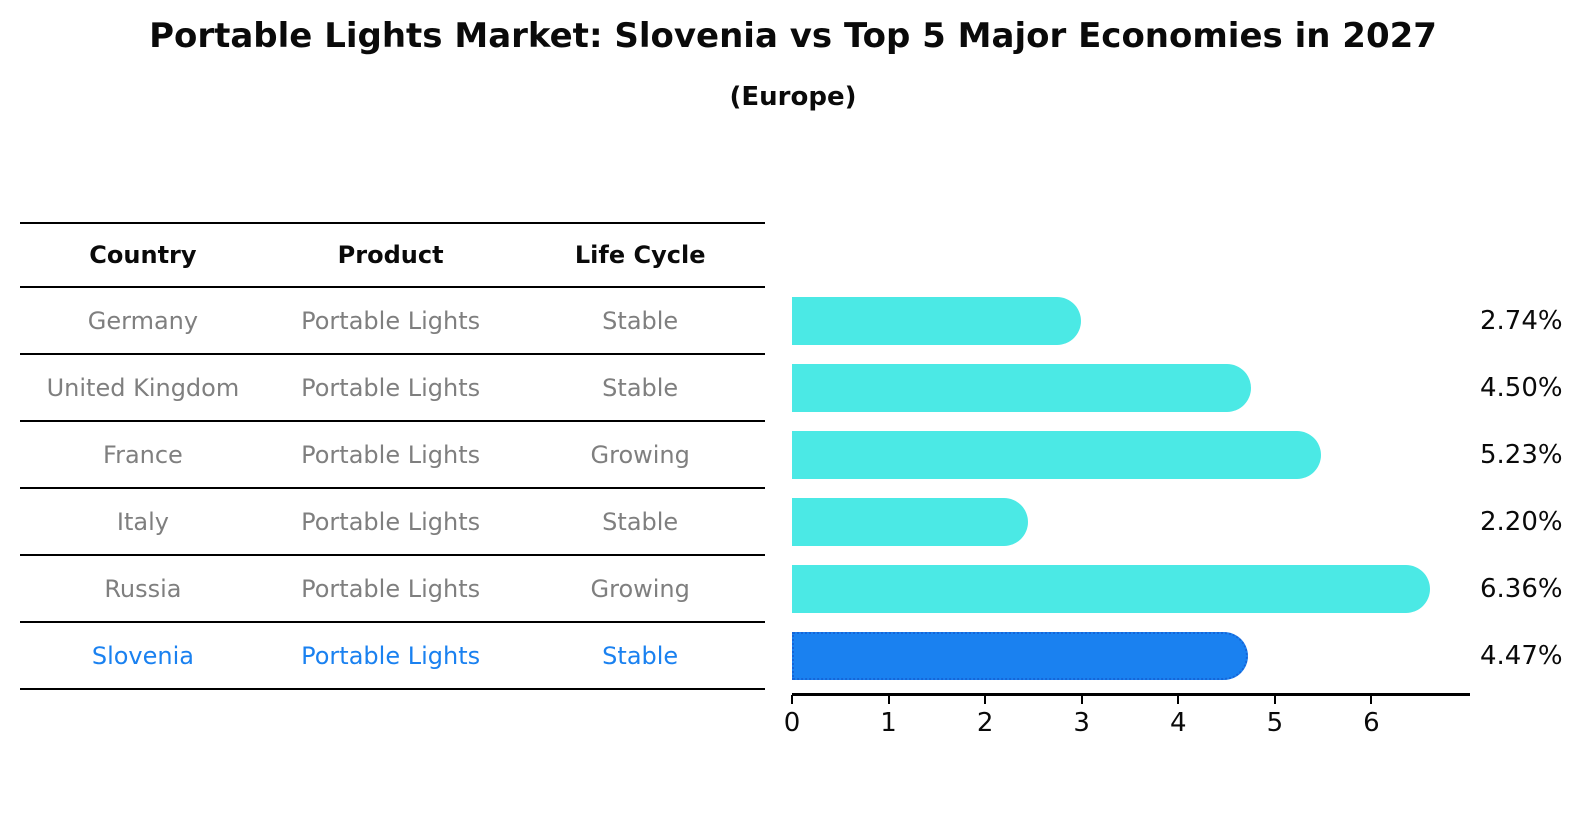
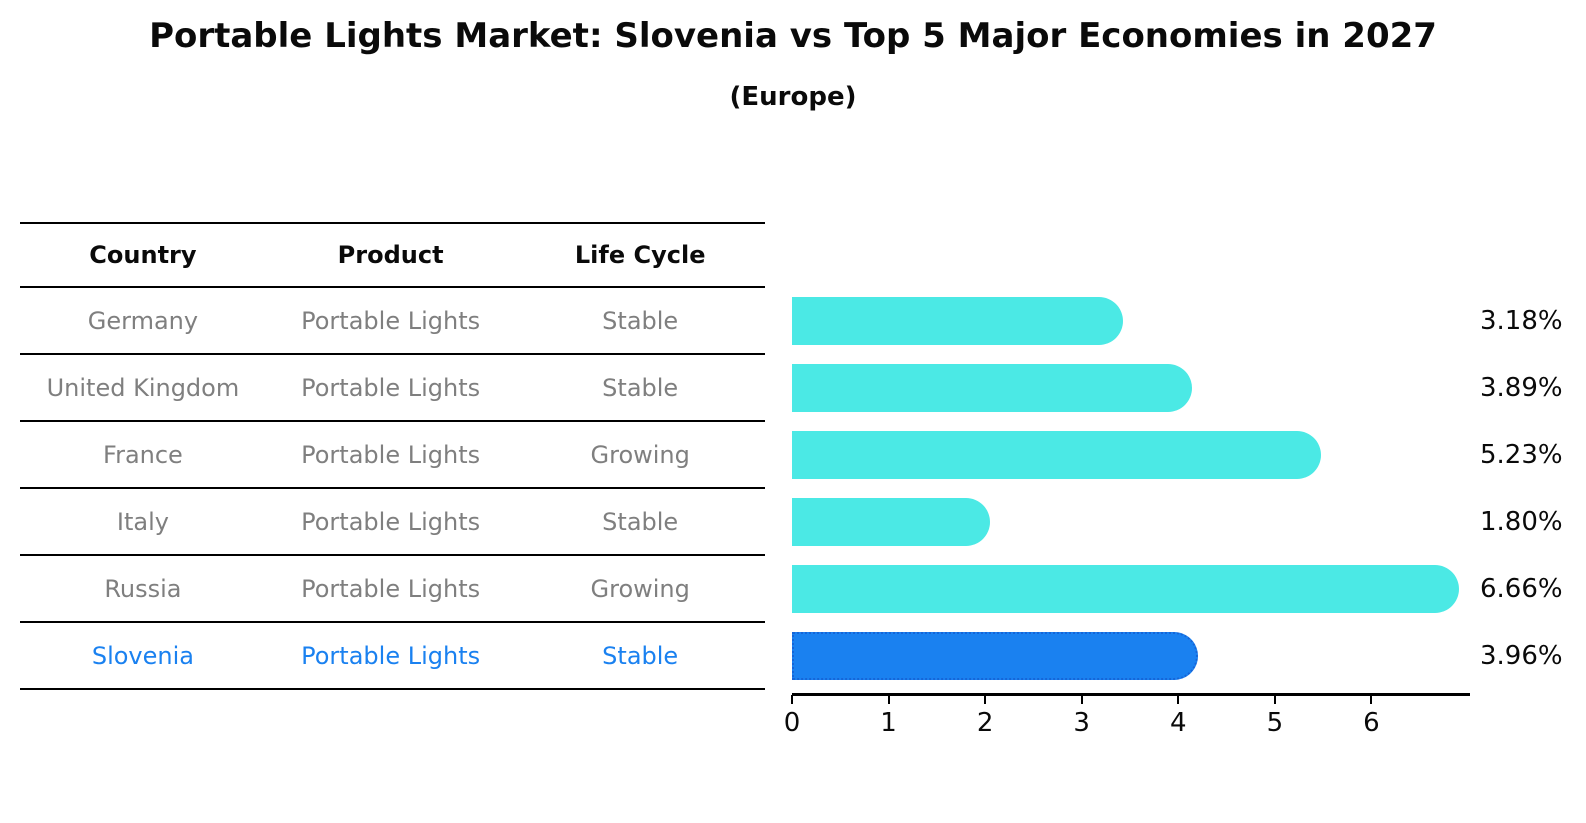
Germany: 2.74% -> 3.18%
United Kingdom: 4.50% -> 3.89%
Italy: 2.20% -> 1.80%
Russia: 6.36% -> 6.66%
Slovenia: 4.47% -> 3.96%
